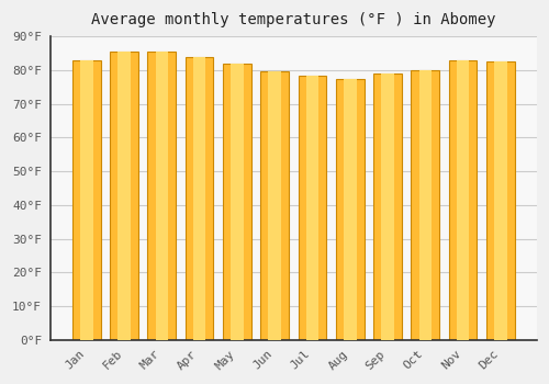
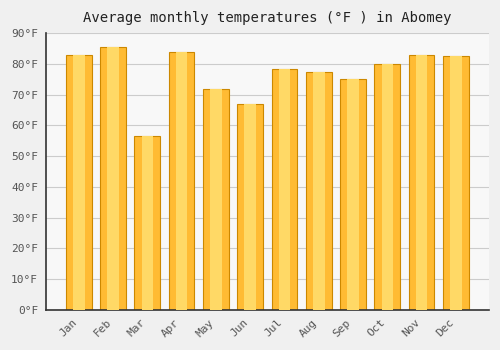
Mar: 85.5°F -> 56.5°F
May: 82.0°F -> 72.0°F
Jun: 79.5°F -> 67.0°F
Sep: 79.0°F -> 75.0°F
